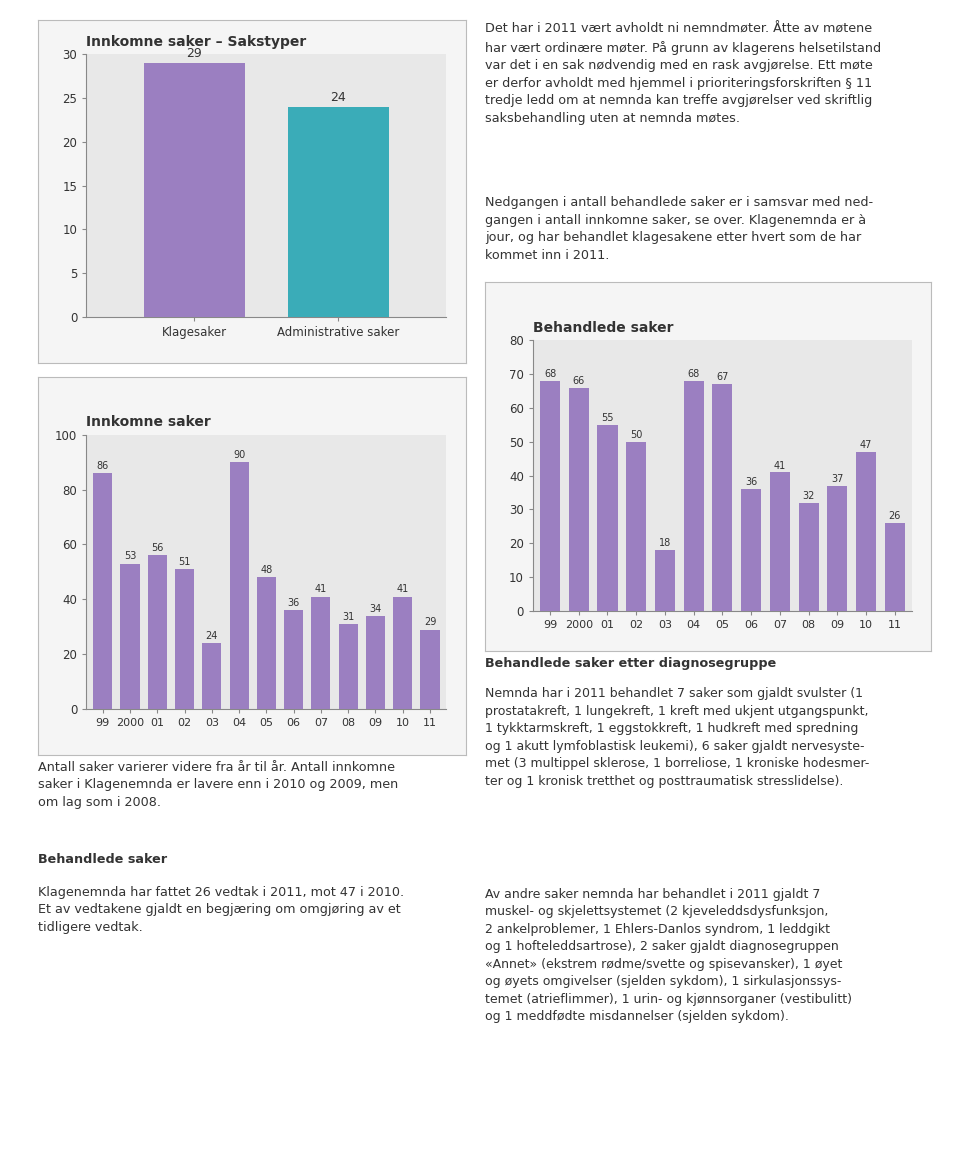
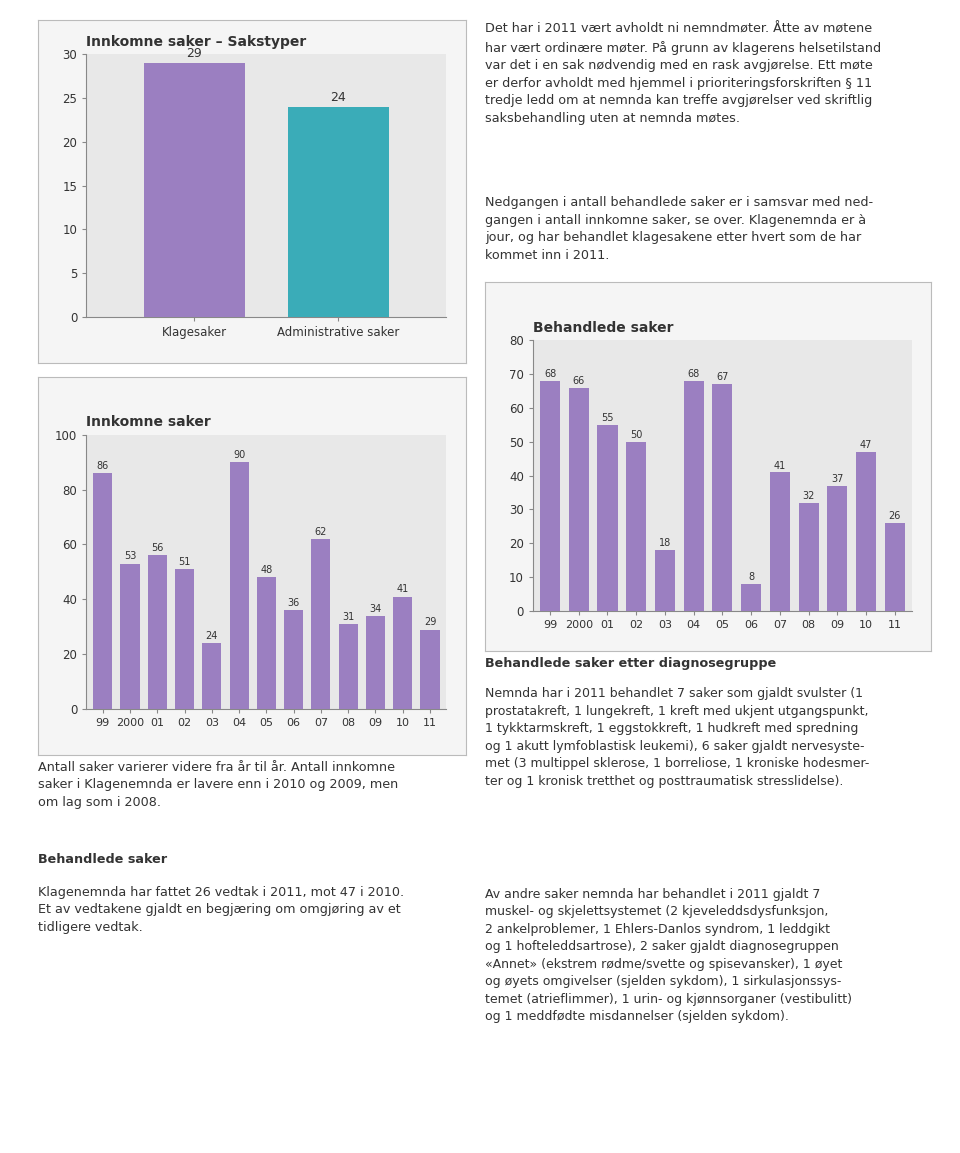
Behandlede saker/06: 36 -> 8
Innkomne saker/07: 41 -> 62
